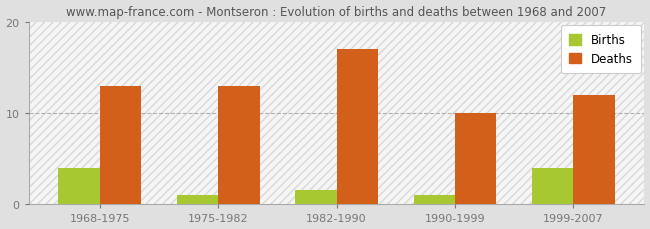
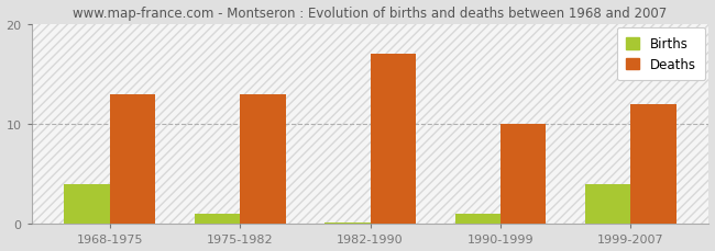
Births/1982-1990: 1.6 -> 0.2
